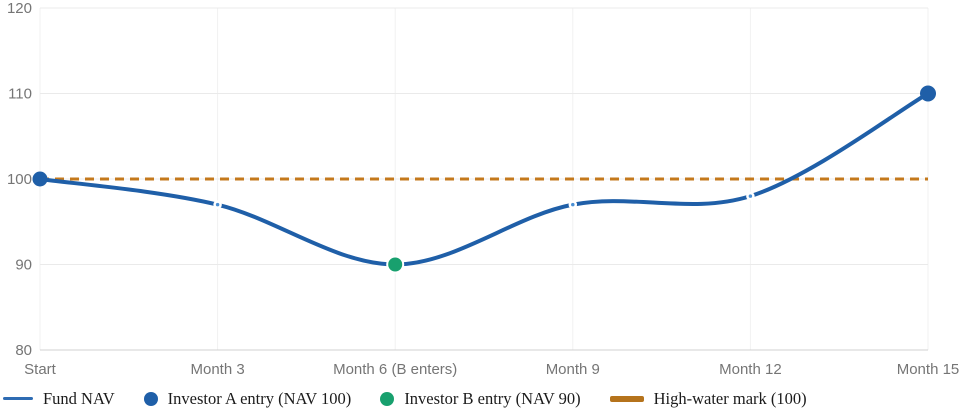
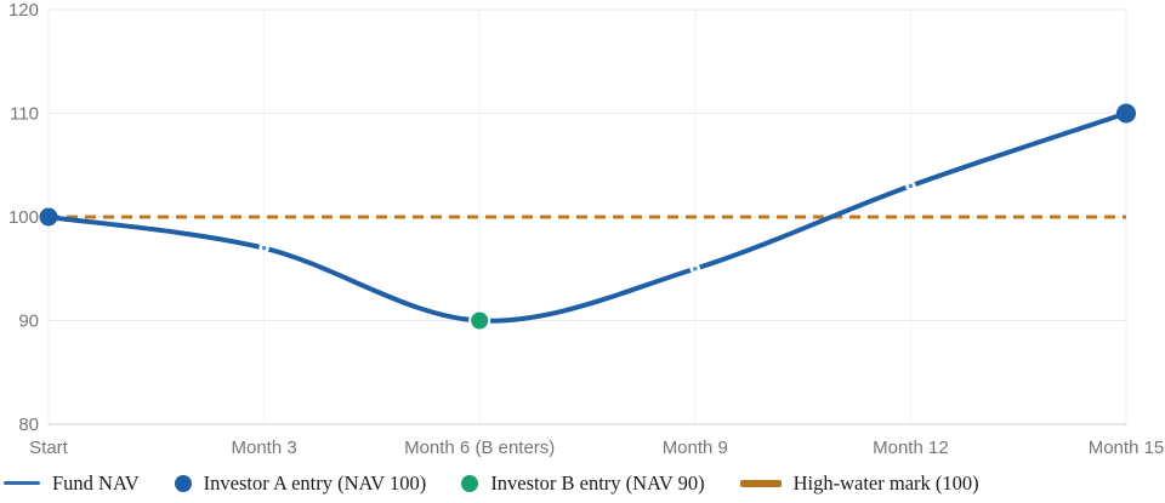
Month 9: 97 -> 95
Month 12: 98 -> 103
